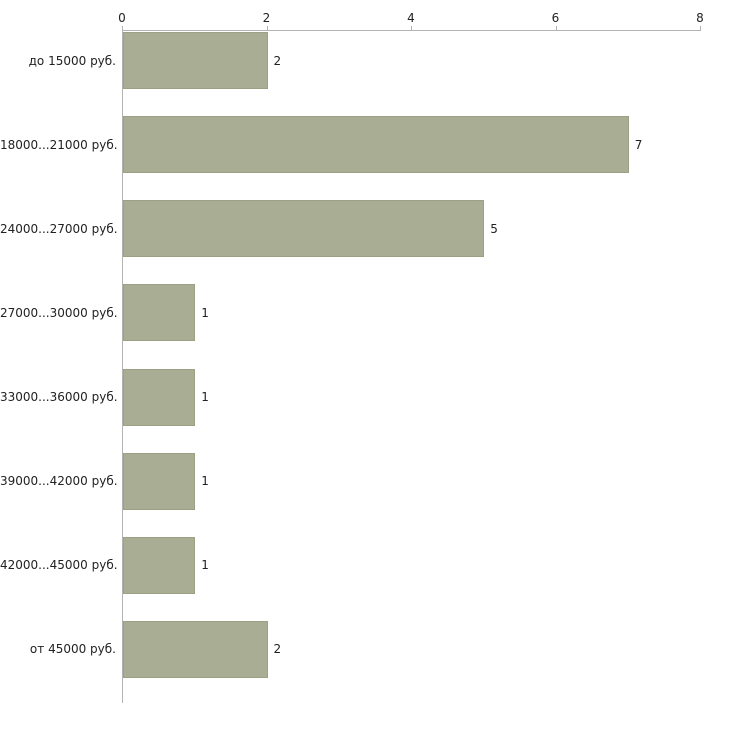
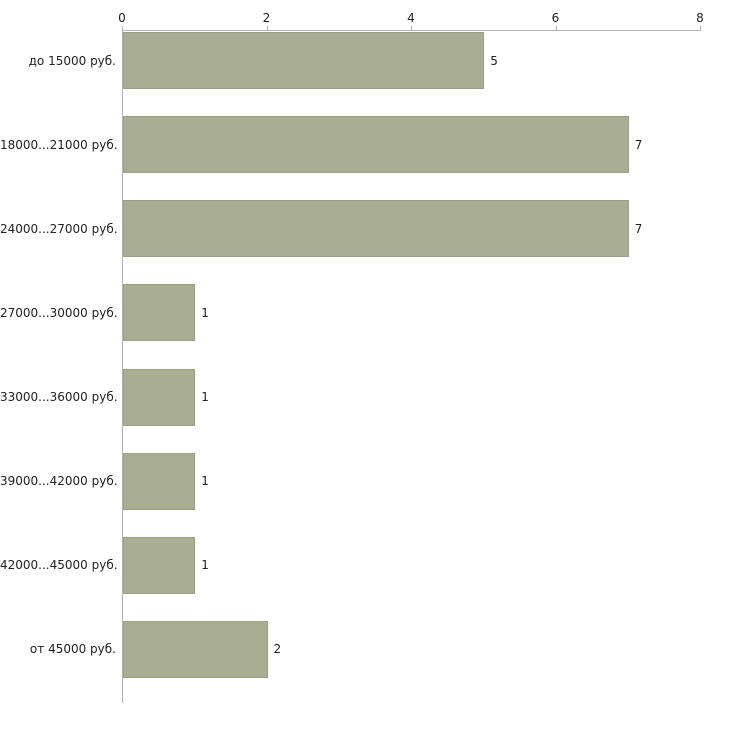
до 15000 руб.: 2 -> 5
24000...27000 руб.: 5 -> 7
